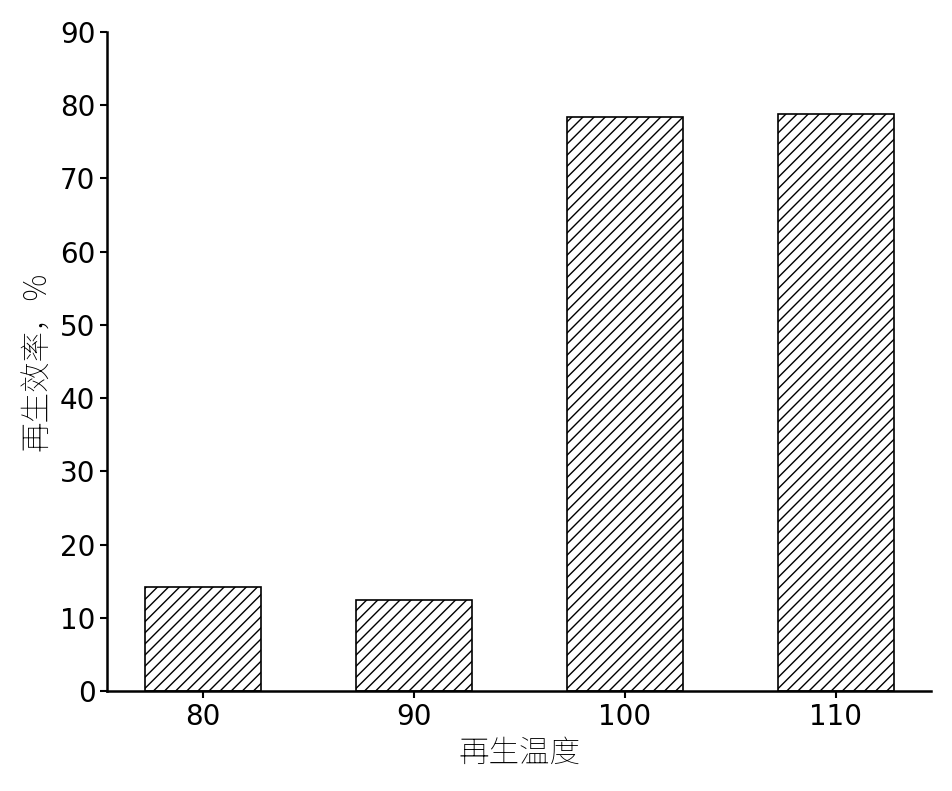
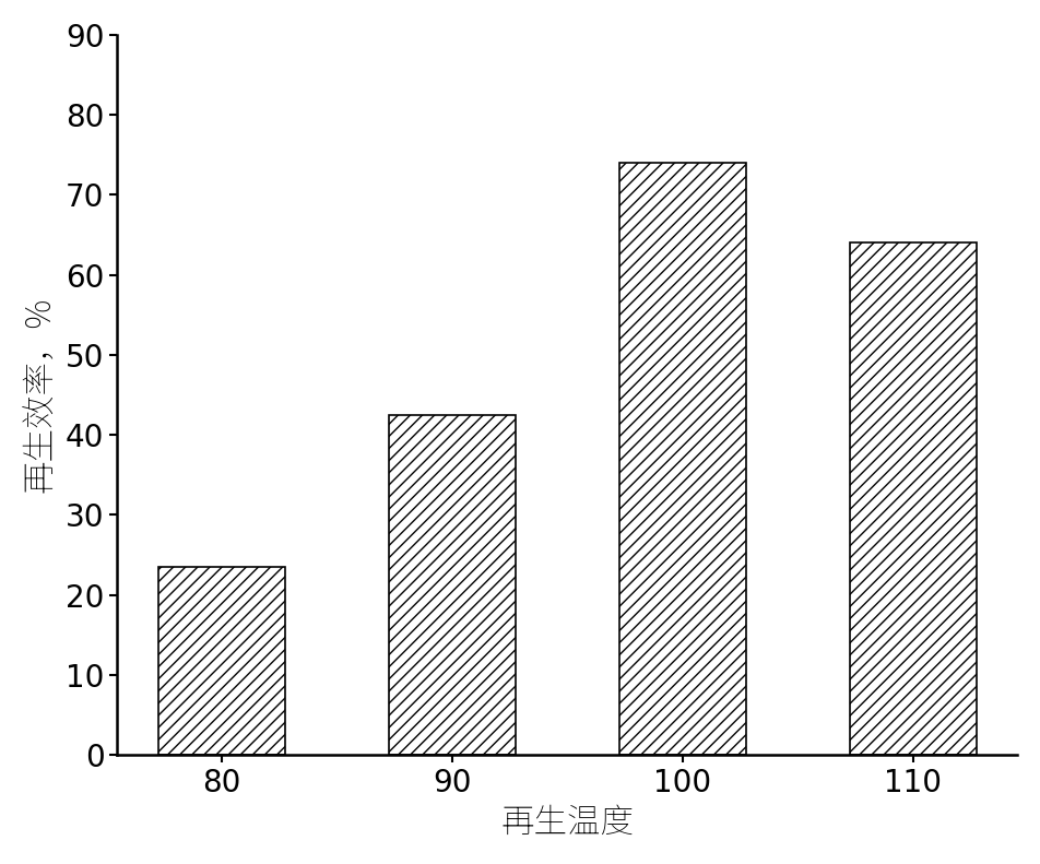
80: 14.2 -> 23.5
90: 12.4 -> 42.5
100: 78.4 -> 74.0
110: 78.8 -> 64.0
